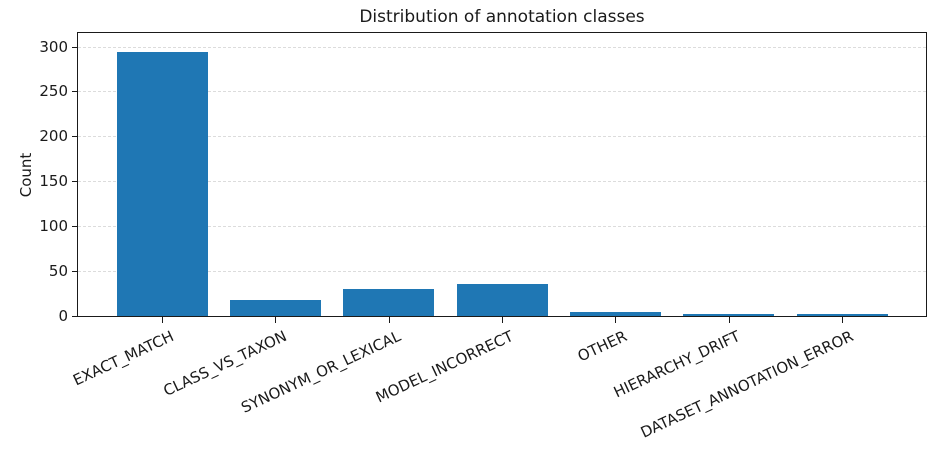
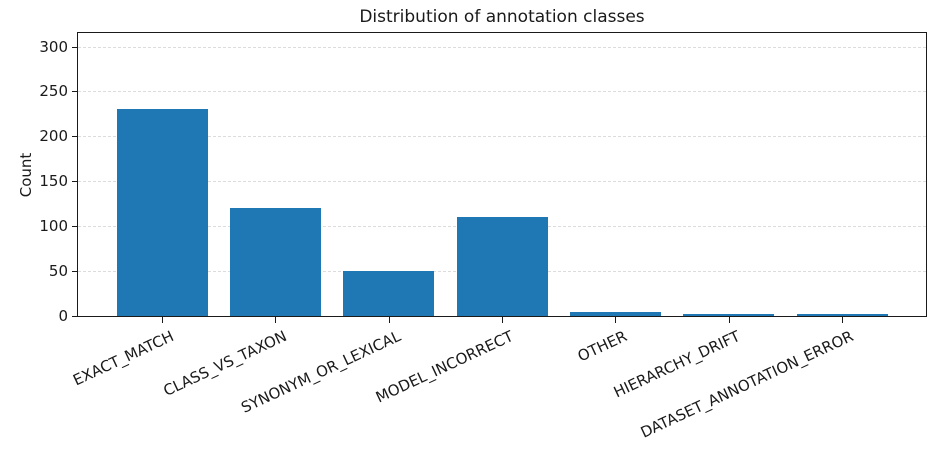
EXACT_MATCH: 290 -> 230
CLASS_VS_TAXON: 20 -> 120
SYNONYM_OR_LEXICAL: 30 -> 50
MODEL_INCORRECT: 40 -> 110
